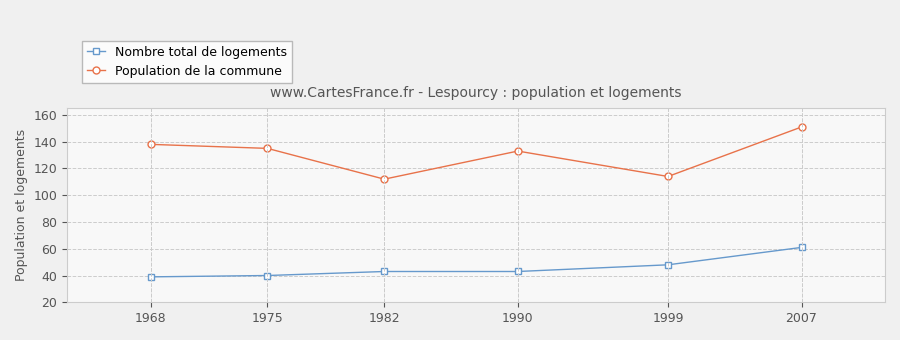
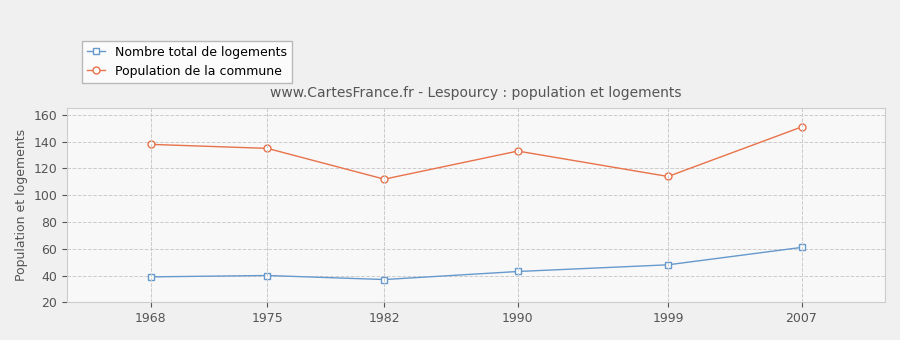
Nombre total de logements/1982: 43 -> 37
